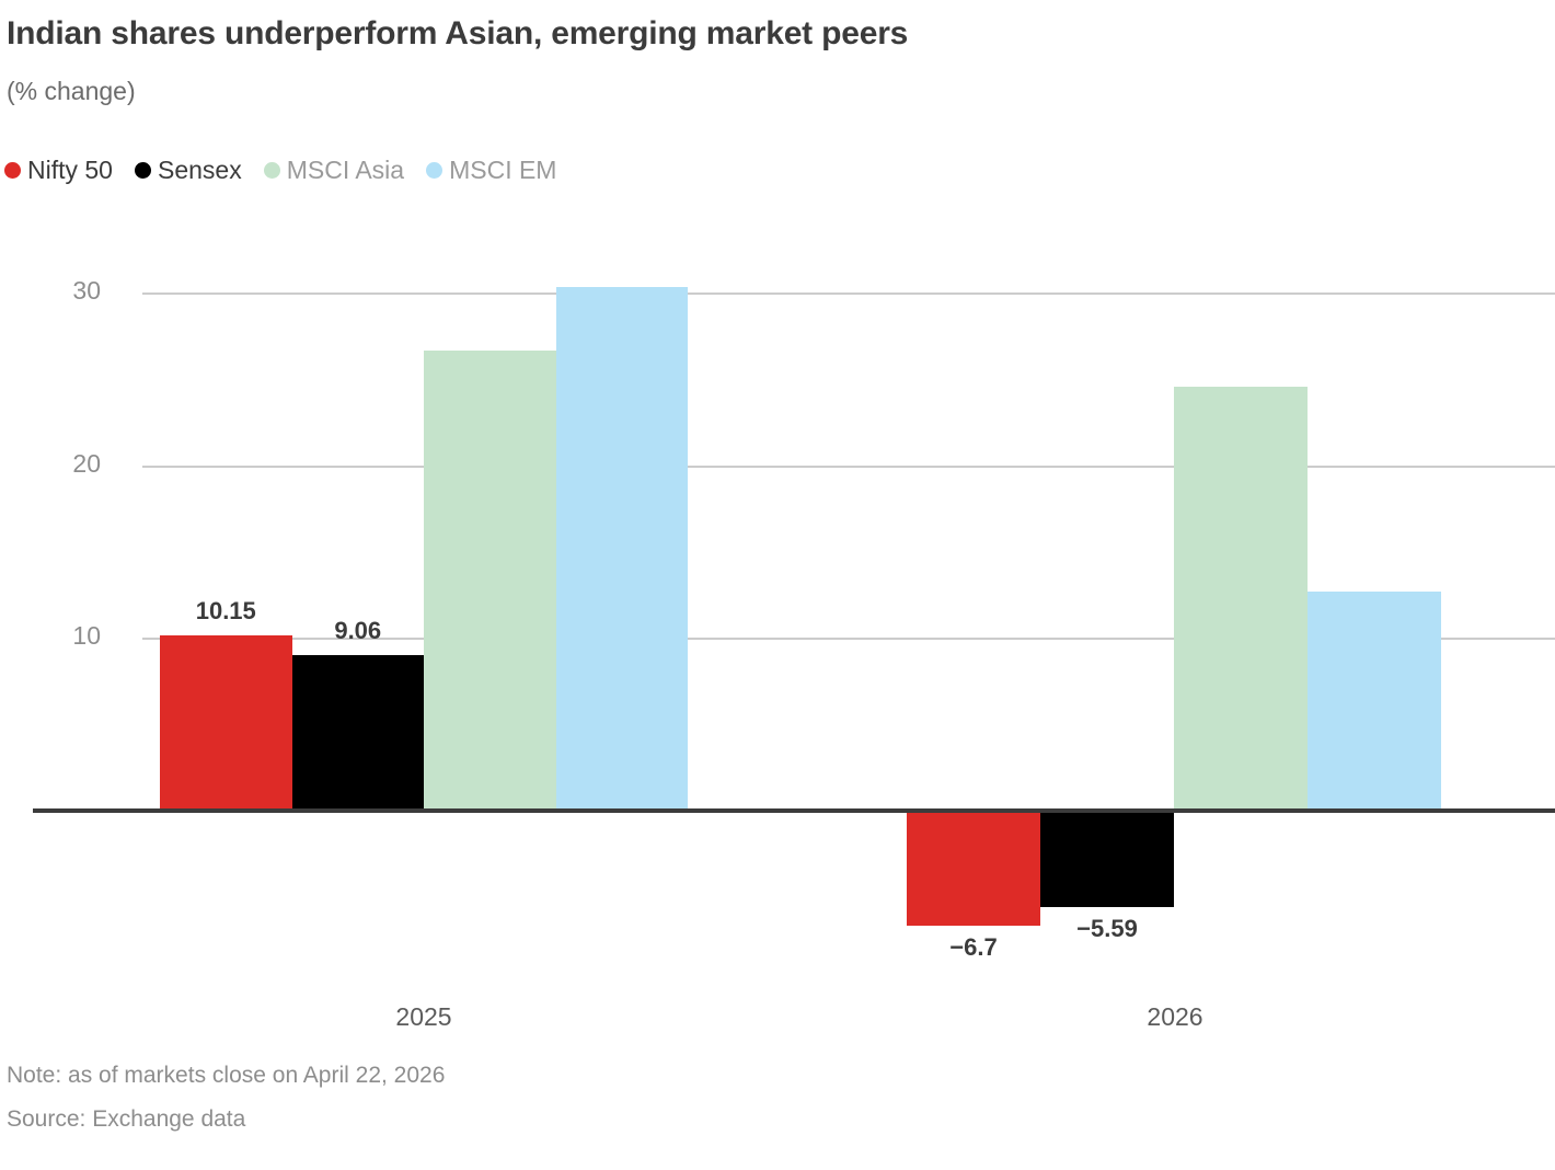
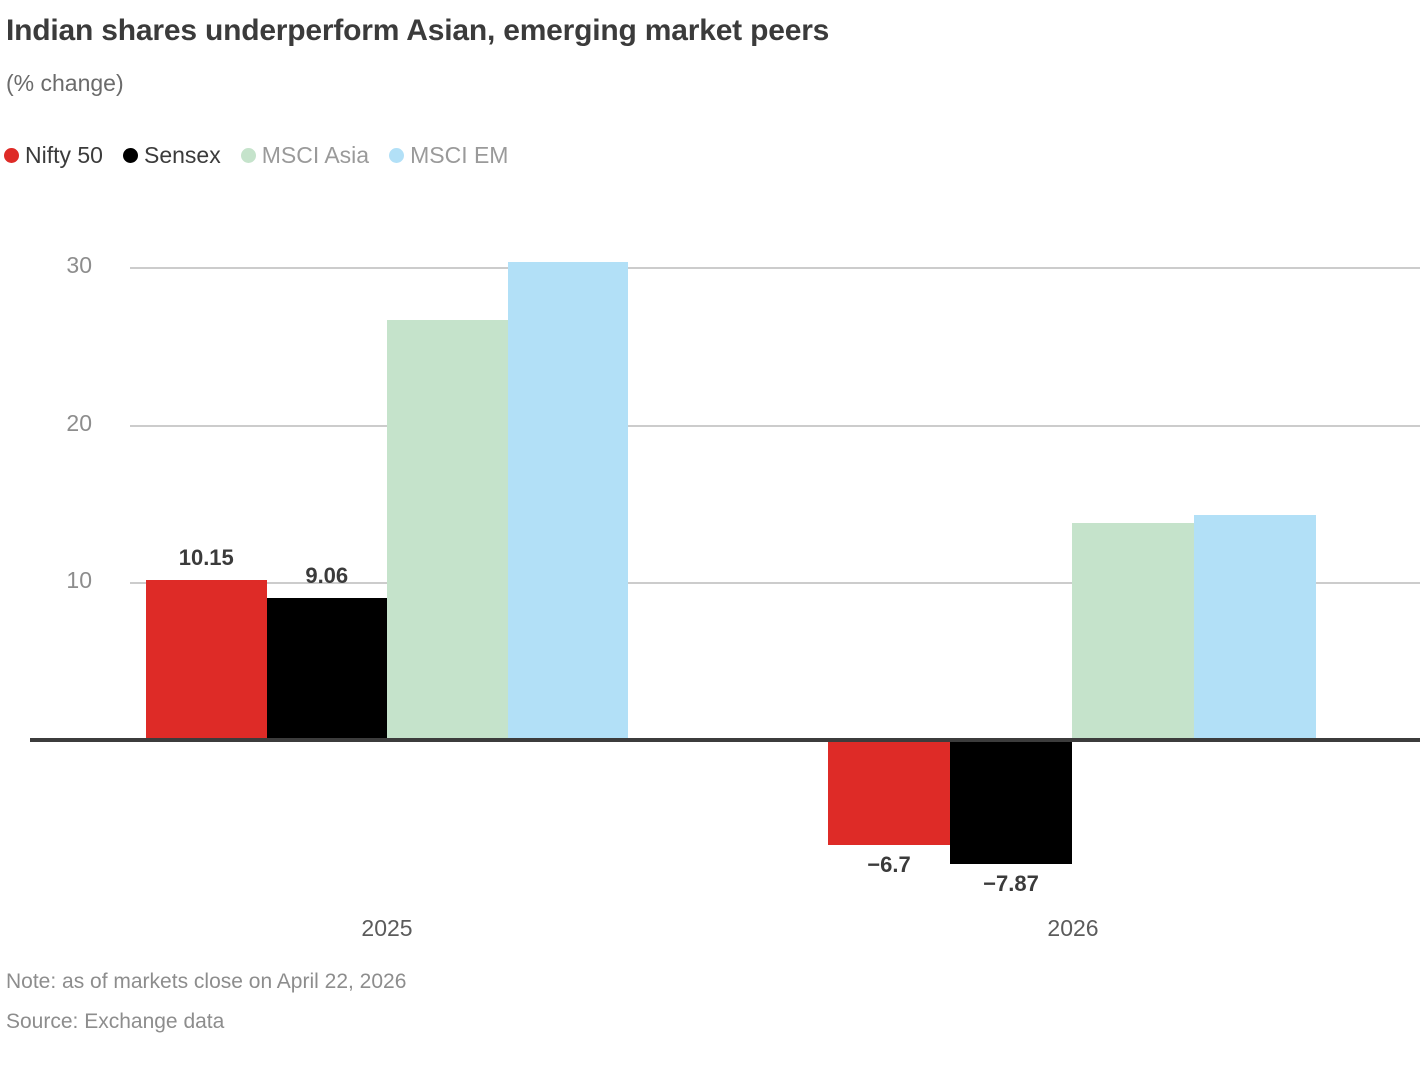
Sensex/2026: −5.59 -> −7.87
MSCI Asia/2026: 24.6 -> 13.8
MSCI EM/2026: 12.7 -> 14.3
